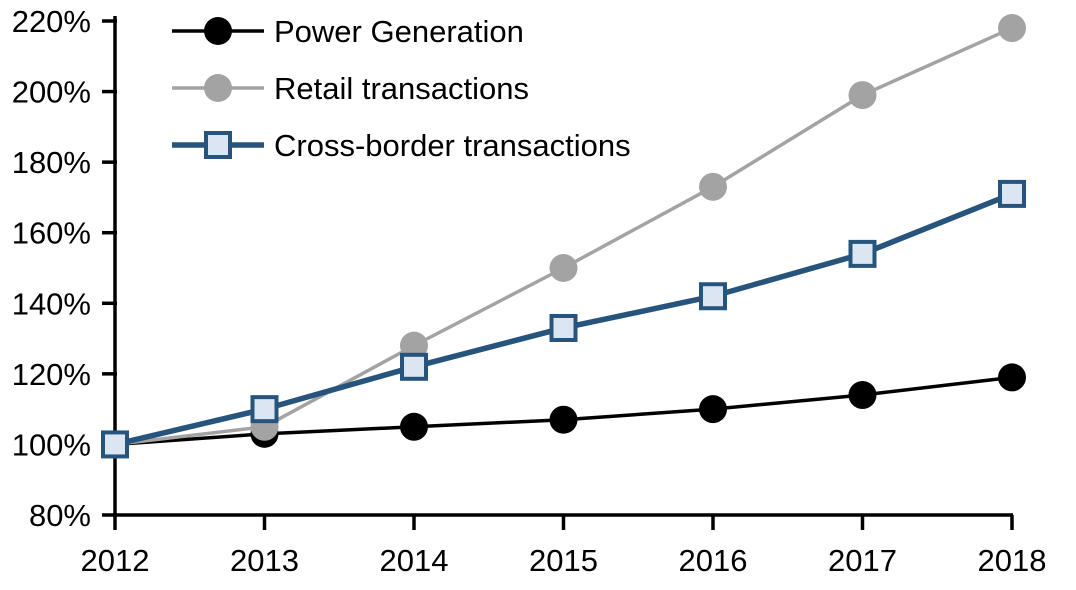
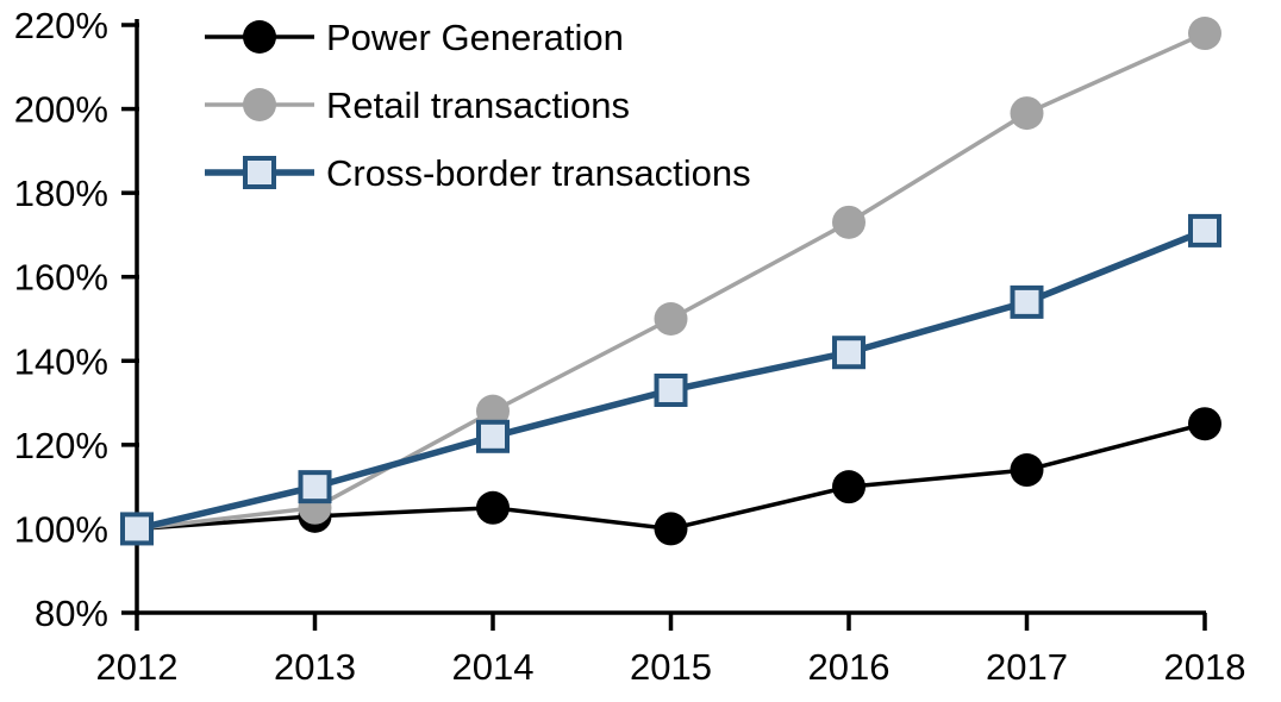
Power Generation/2015: 107% -> 100%
Power Generation/2018: 119% -> 125%
